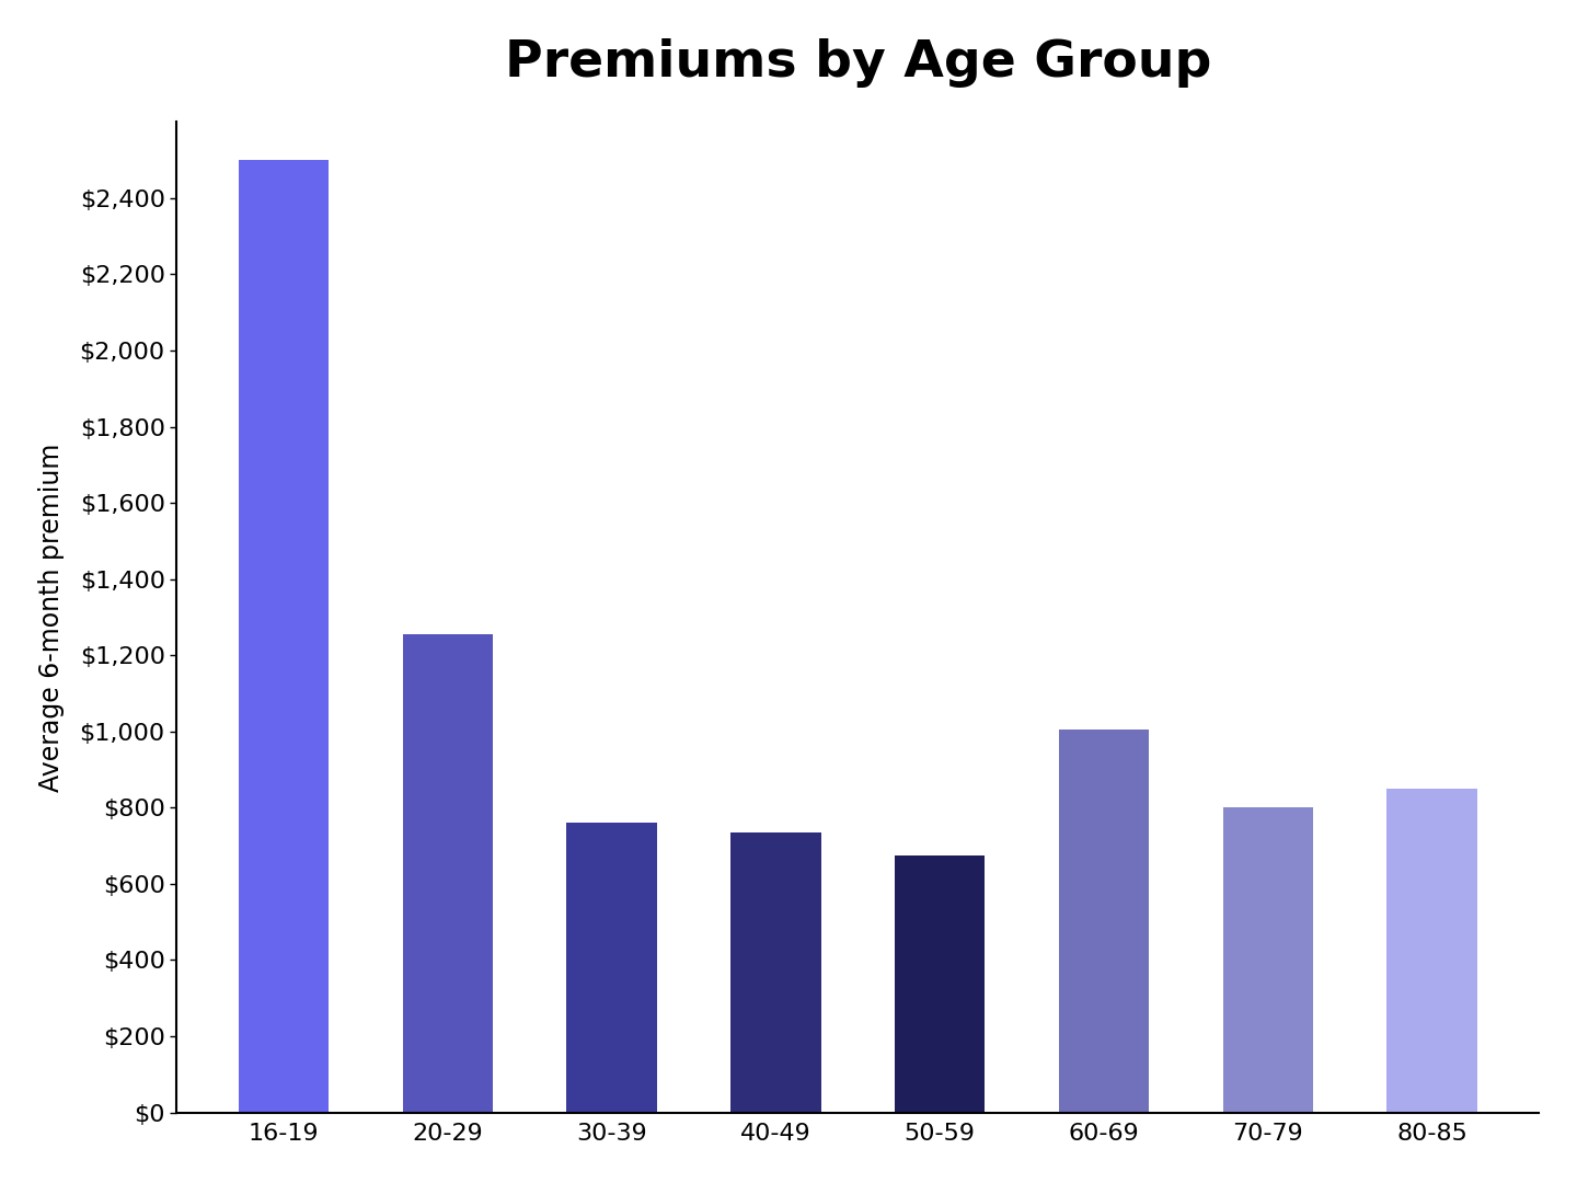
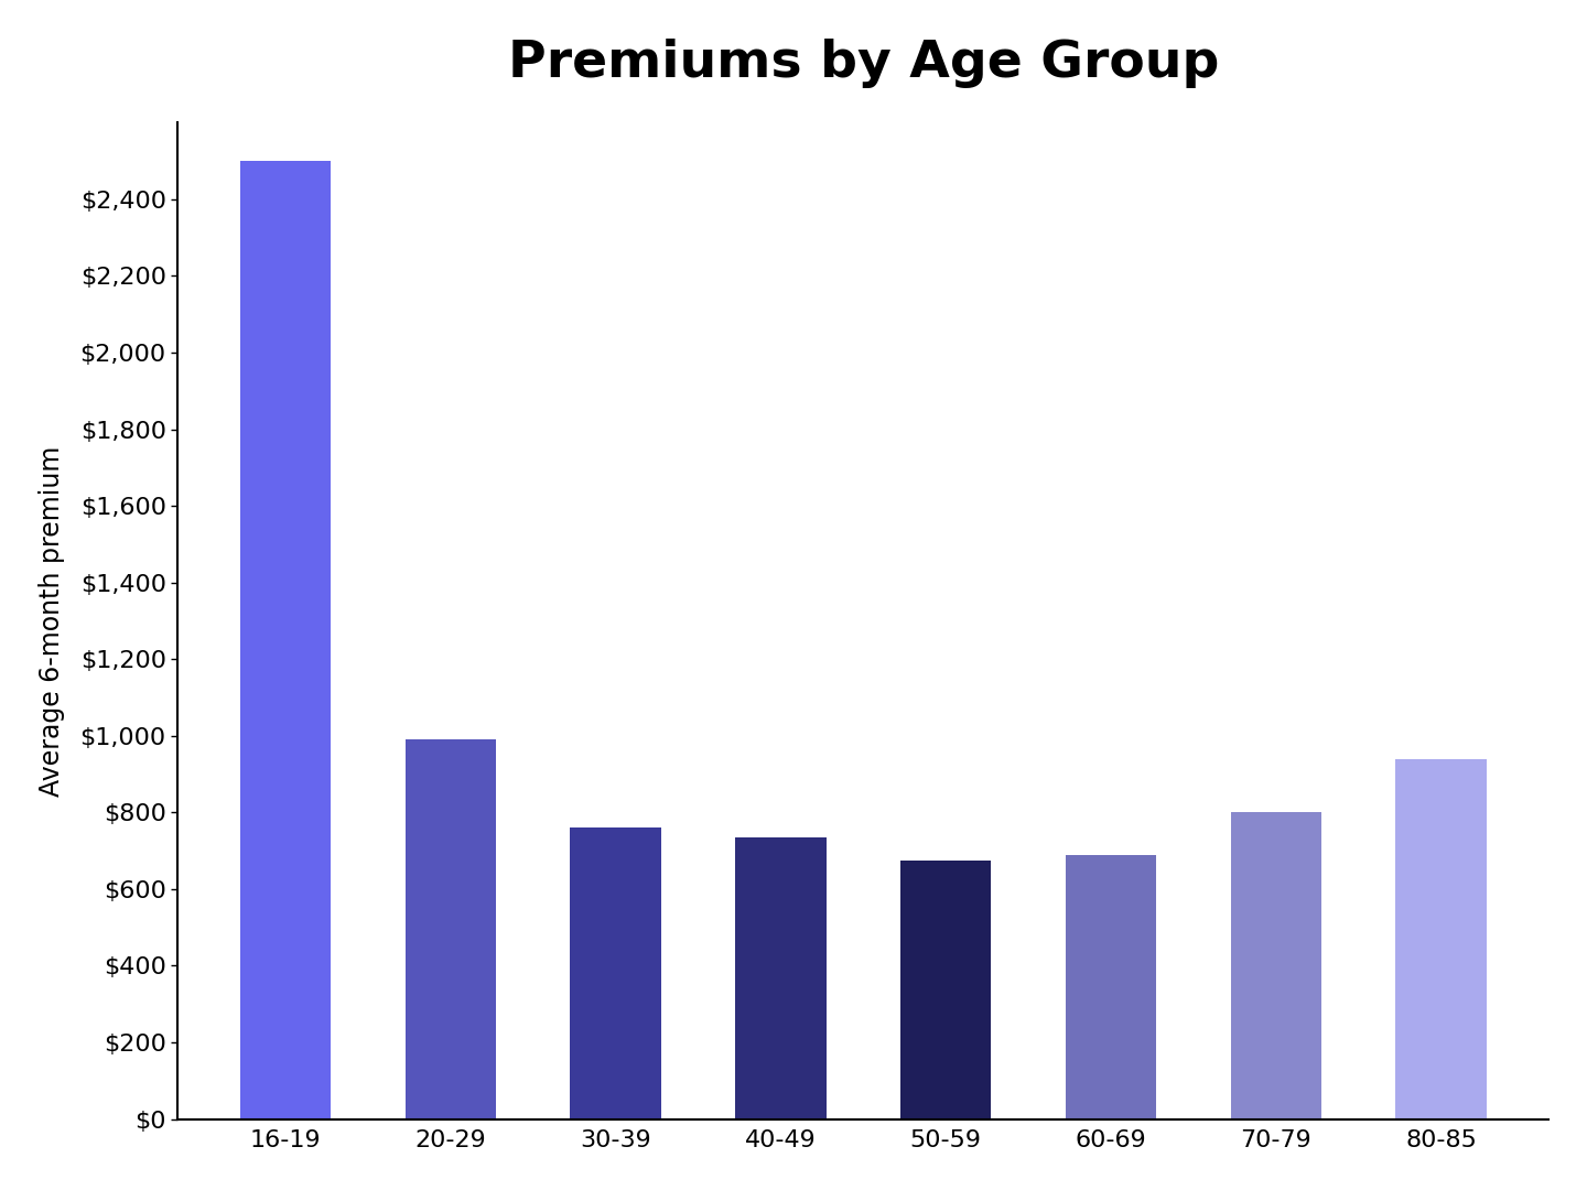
20-29: $1,255 -> $990
60-69: $1,005 -> $690
80-85: $850 -> $940
